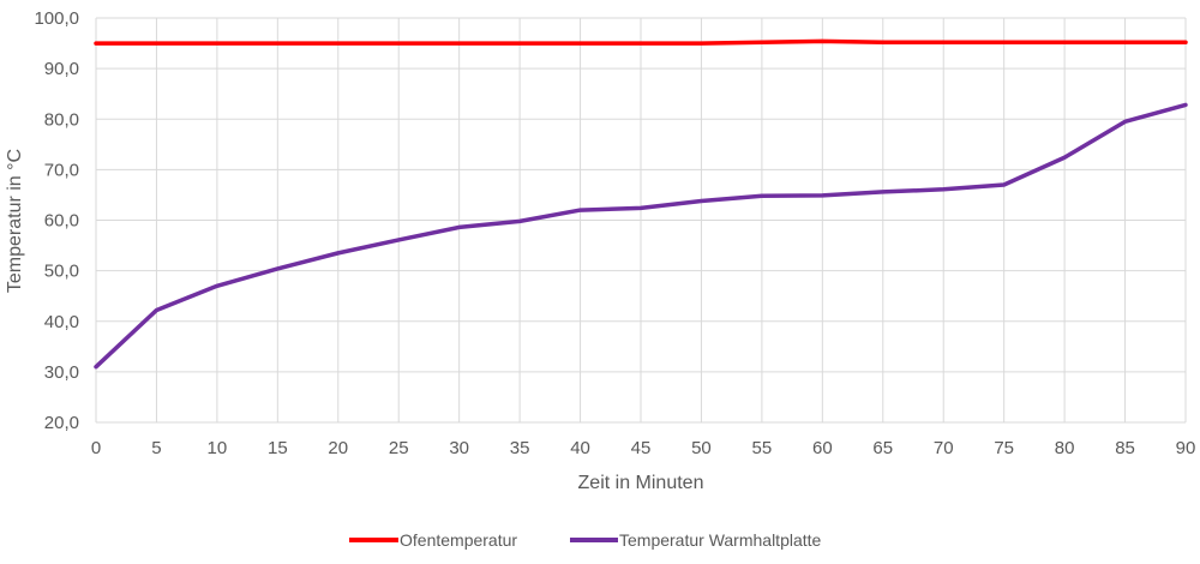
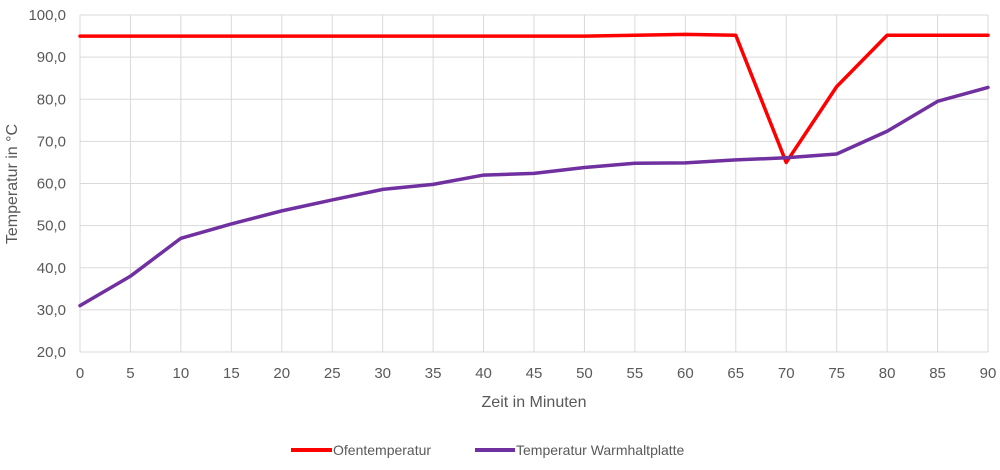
Temperatur Warmhaltplatte/5: 42 -> 38
Ofentemperatur/70: 95 -> 65
Ofentemperatur/75: 95 -> 83
